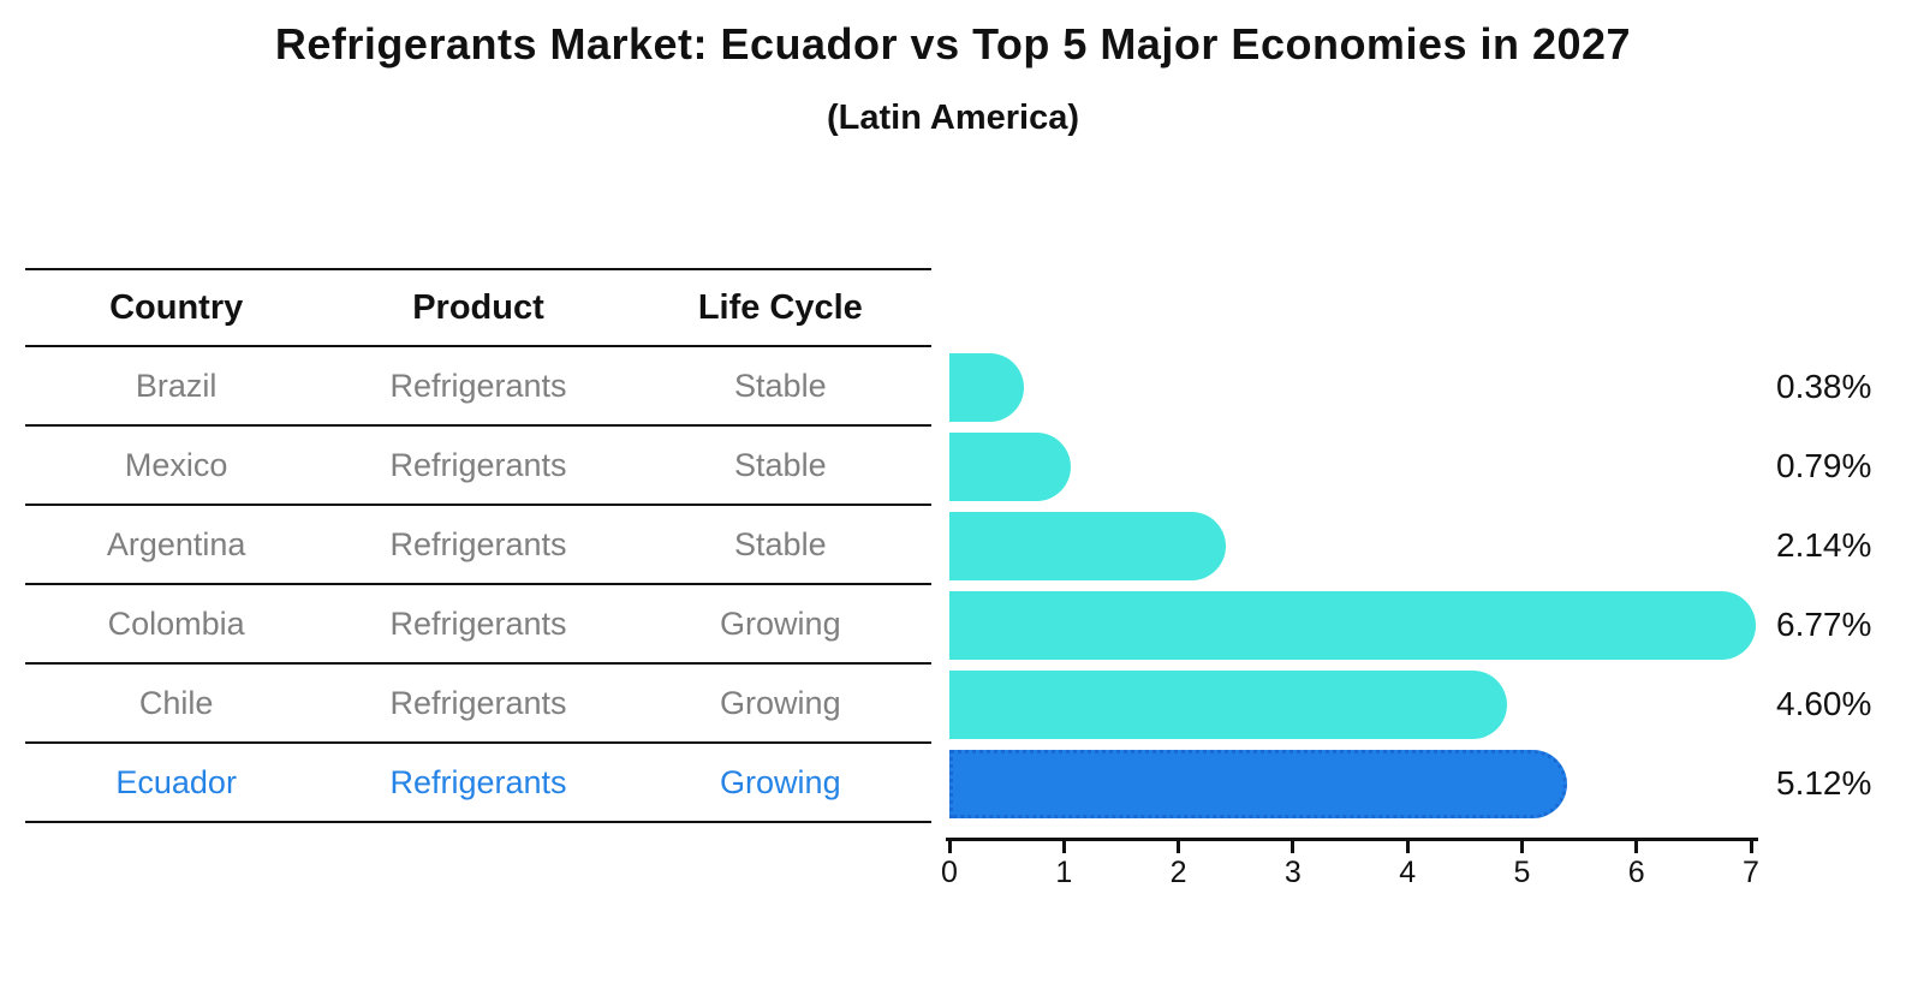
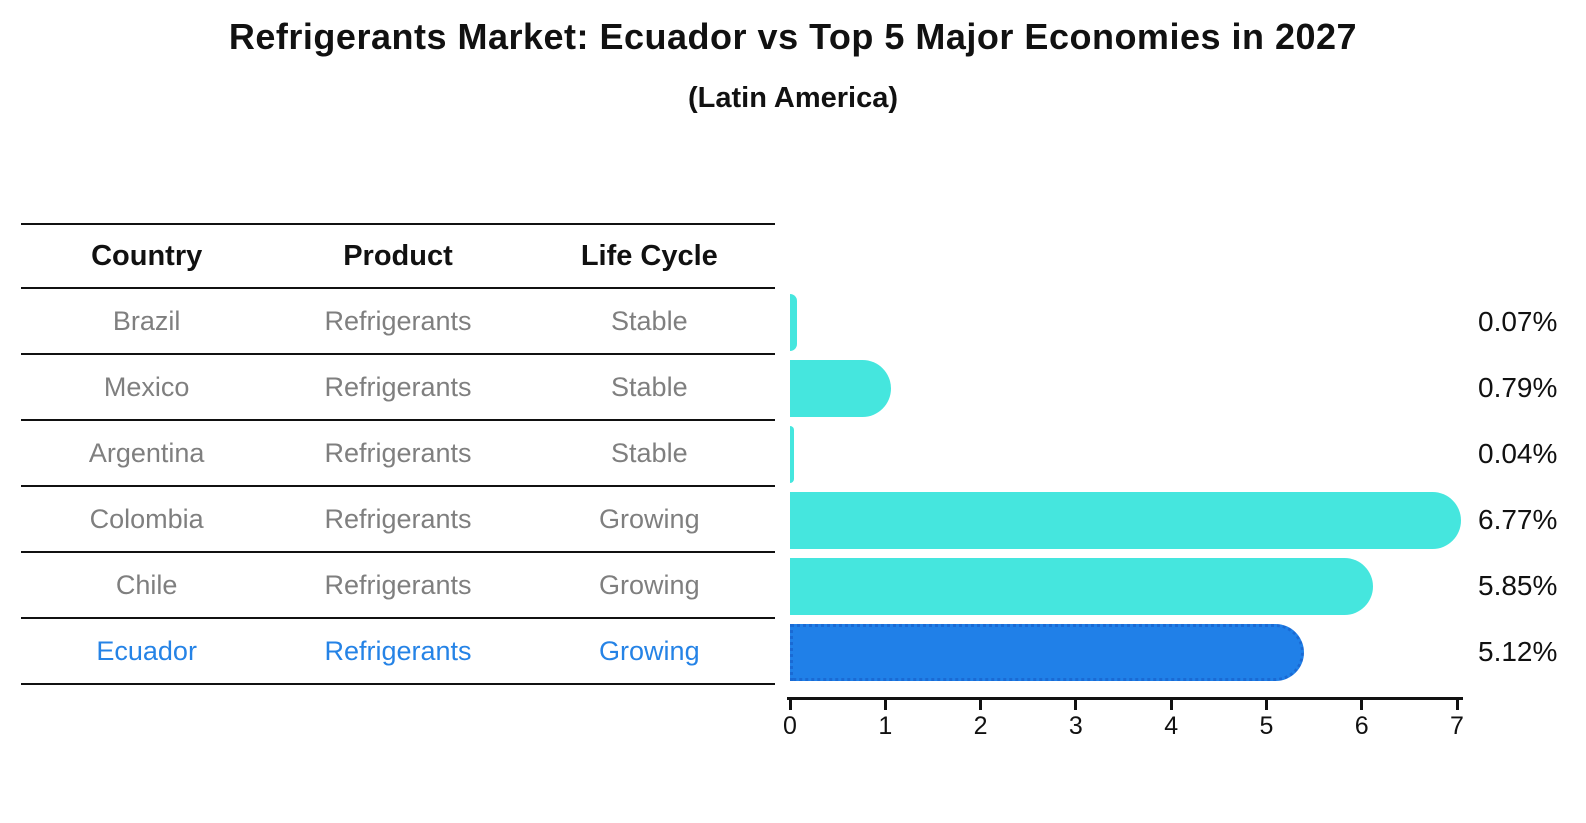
Brazil: 0.38% -> 0.07%
Argentina: 2.14% -> 0.04%
Chile: 4.60% -> 5.85%
